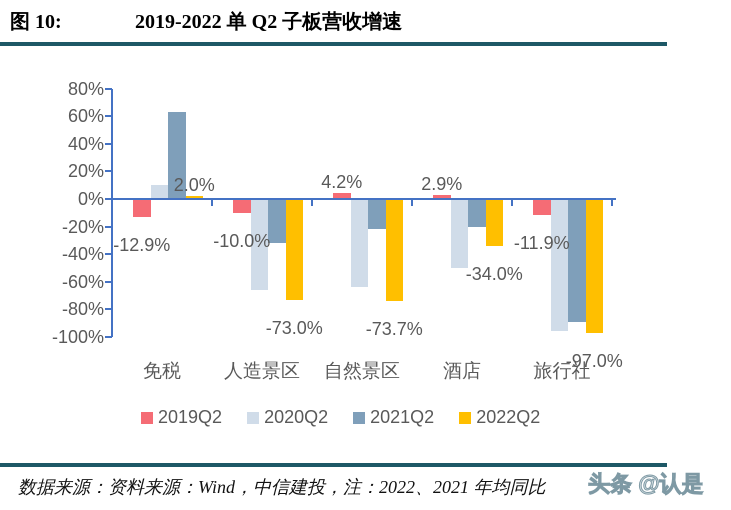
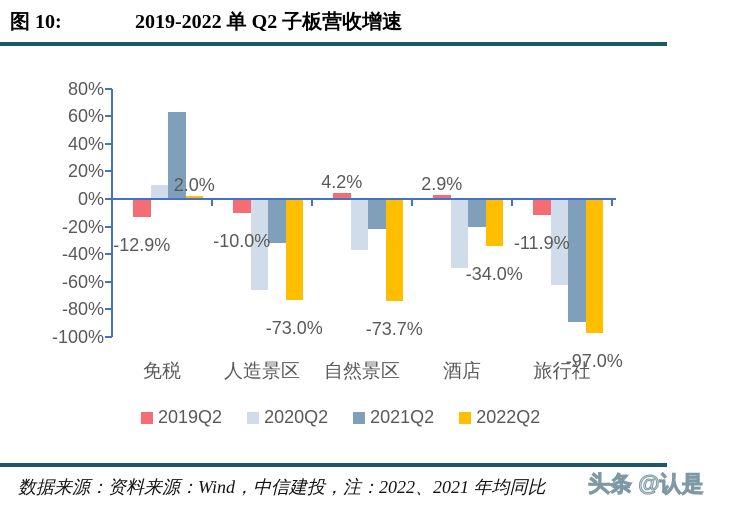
2020Q2/自然景区: -64% -> -37%
2020Q2/旅行社: -96% -> -62%
